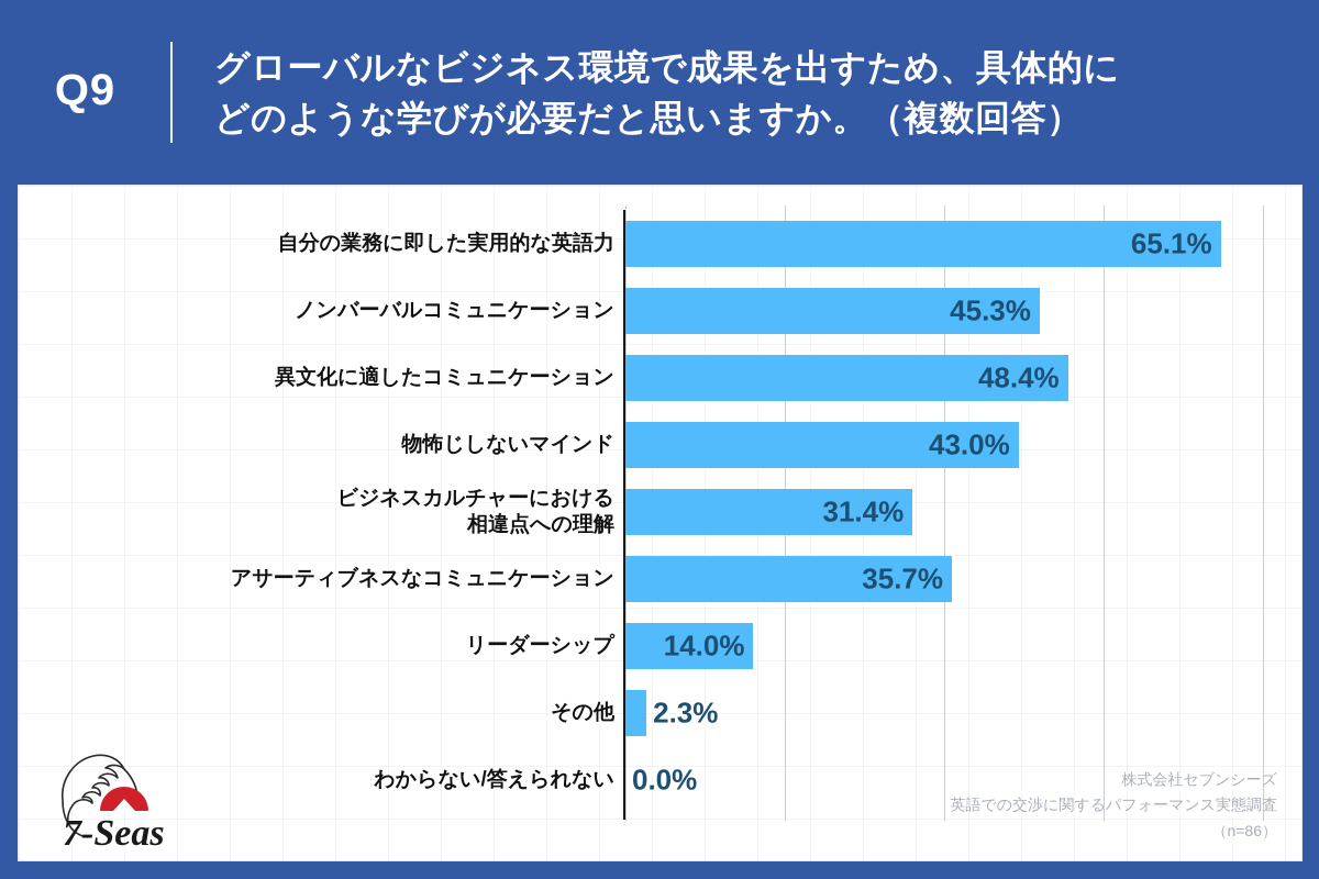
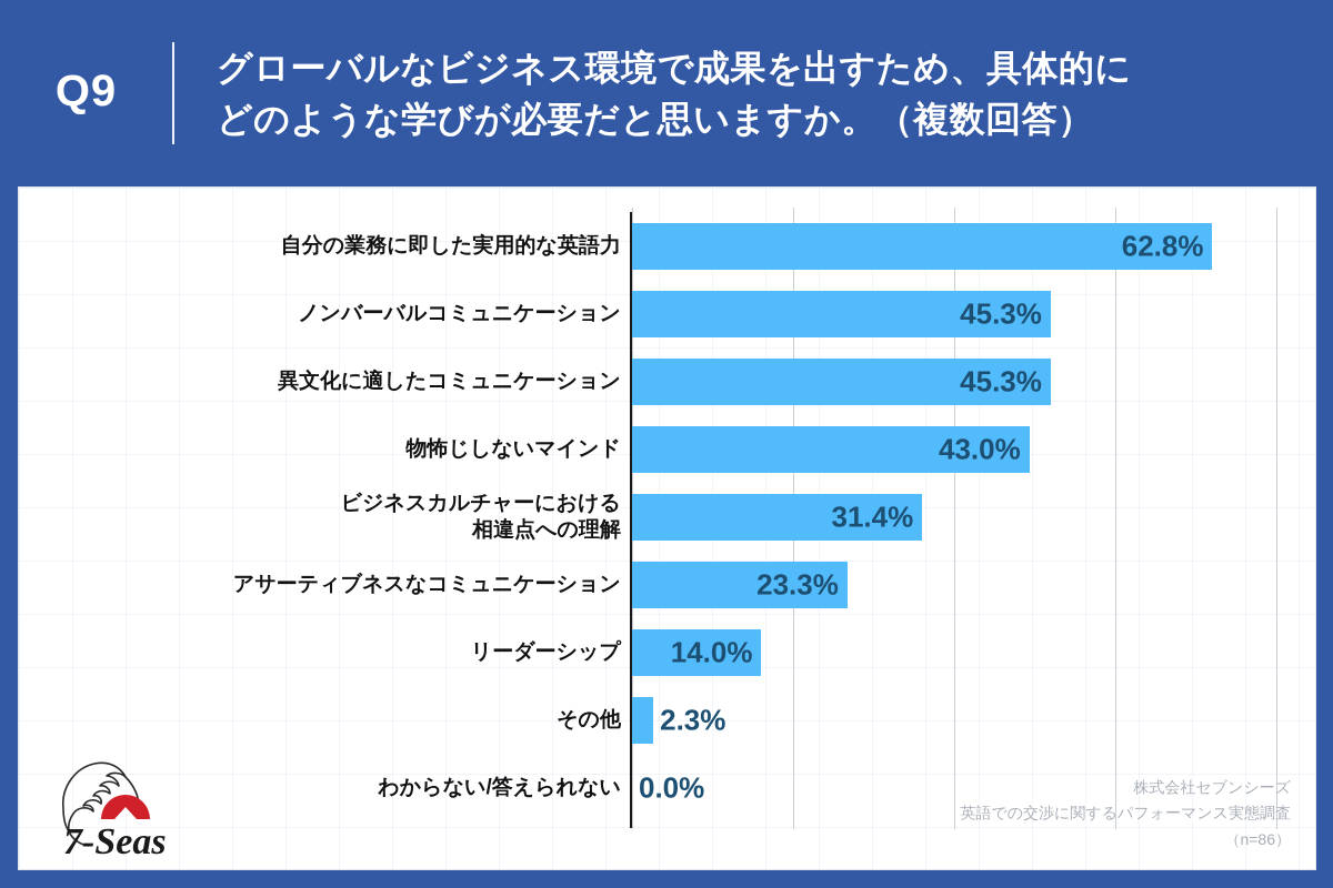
自分の業務に即した実用的な英語力: 65.1% -> 62.8%
異文化に適したコミュニケーション: 48.4% -> 45.3%
アサーティブネスなコミュニケーション: 35.7% -> 23.3%
